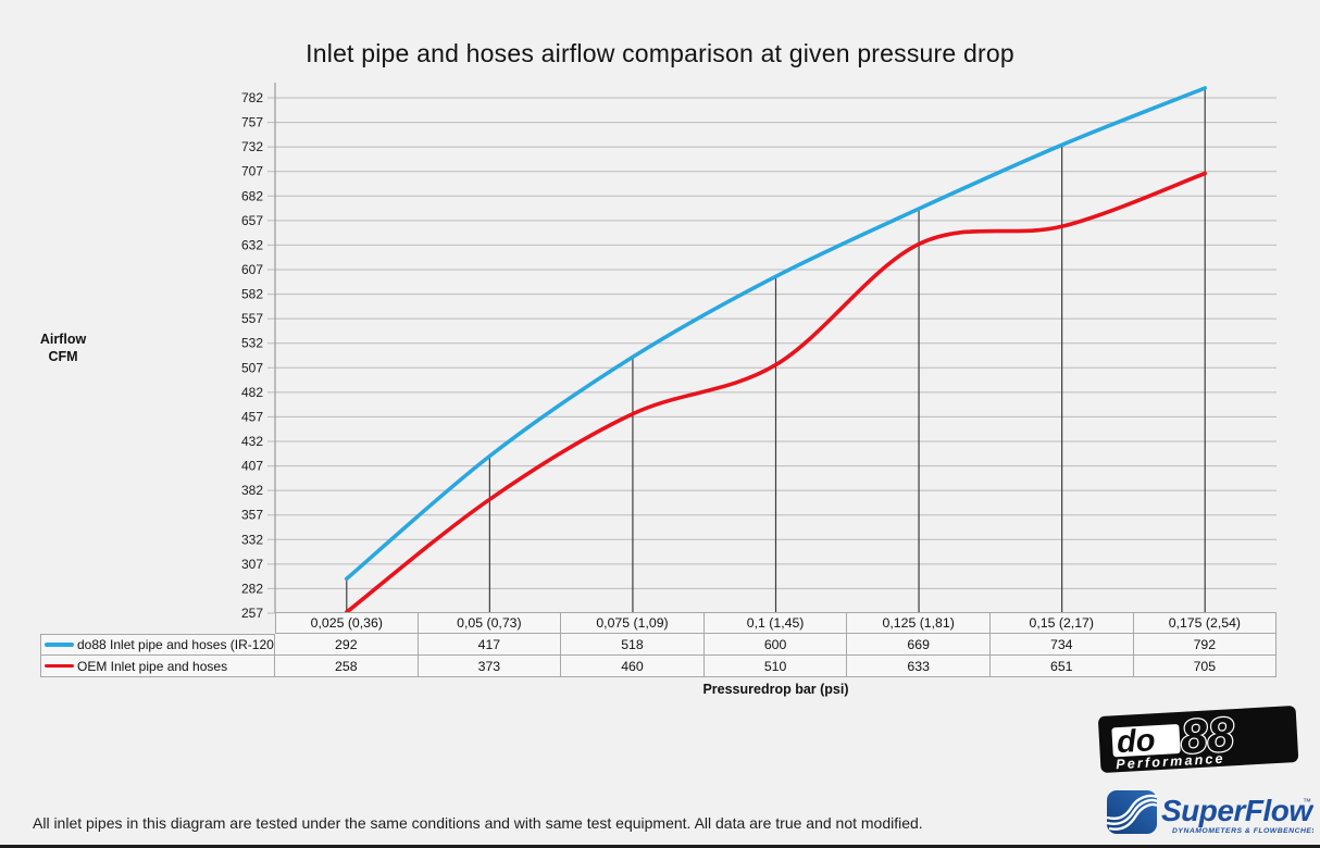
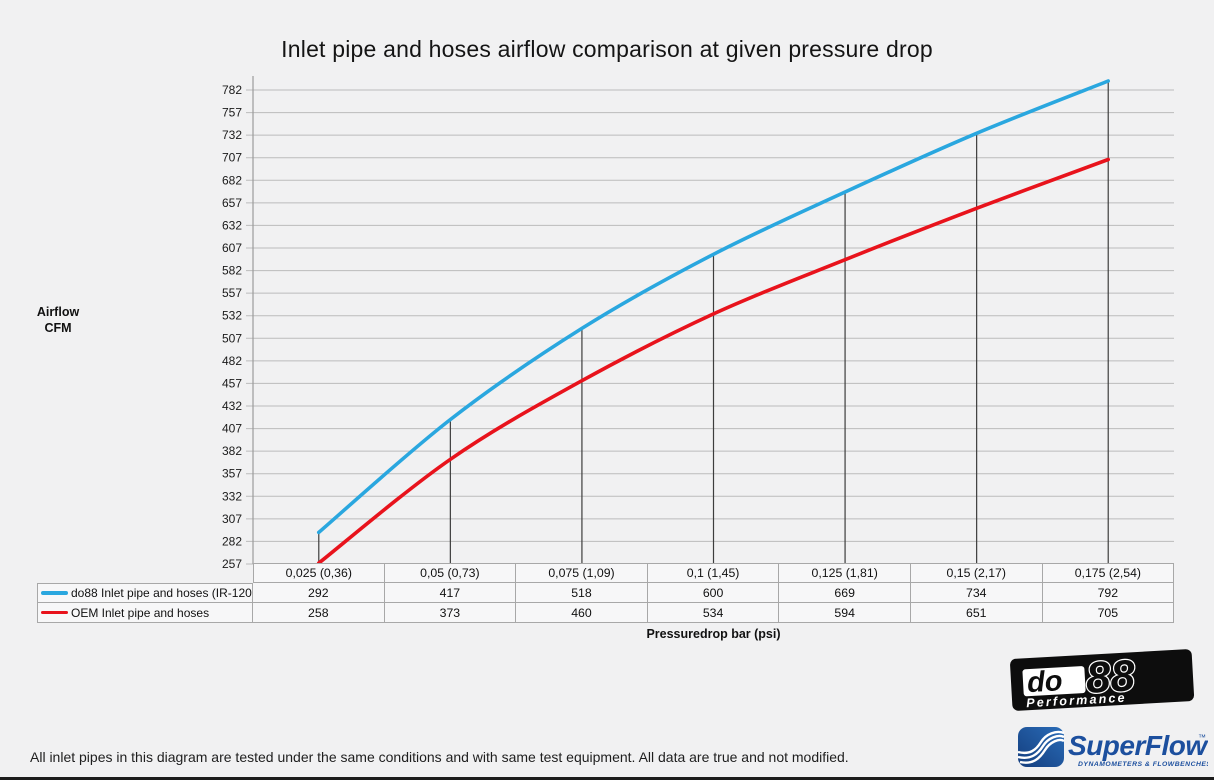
OEM Inlet pipe and hoses/0,1 (1,45): 510 -> 534
OEM Inlet pipe and hoses/0,125 (1,81): 633 -> 594
